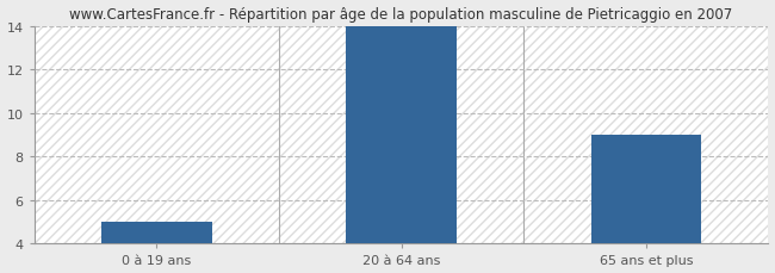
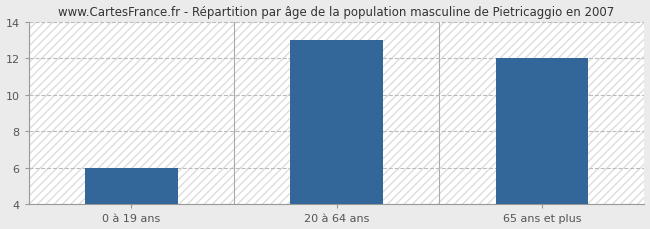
0 à 19 ans: 5 -> 6
20 à 64 ans: 14 -> 13
65 ans et plus: 9 -> 12
